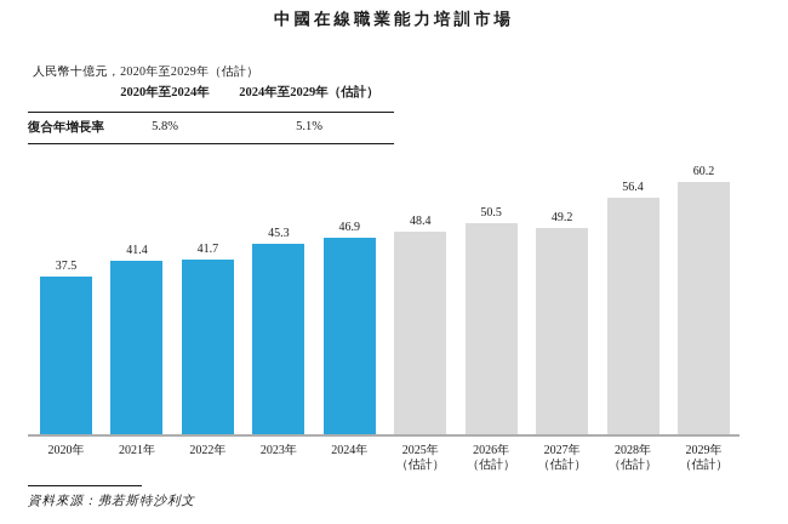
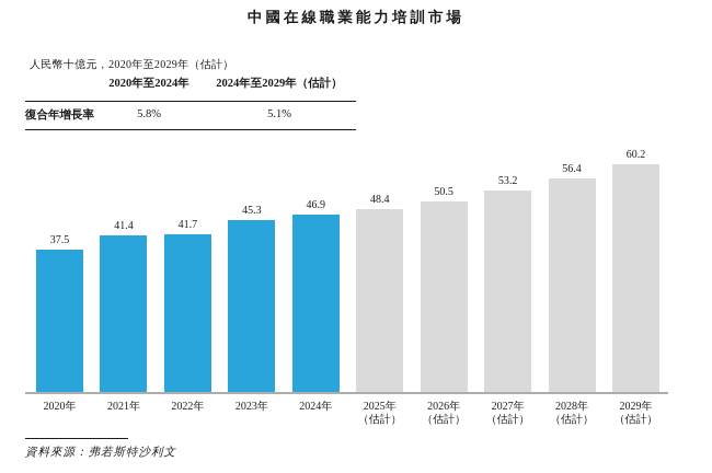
2027年: 49.2 -> 53.2
